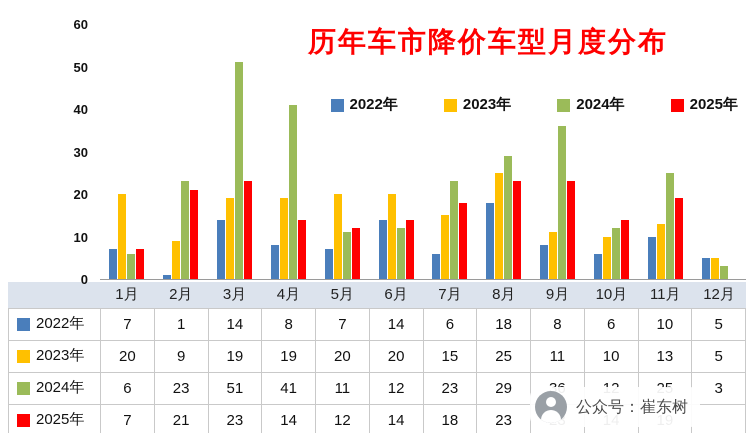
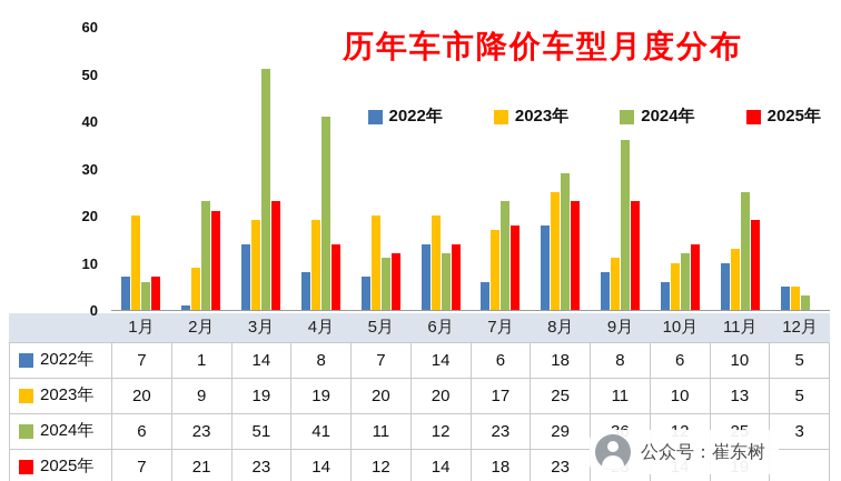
2023年/7月: 15 -> 17
